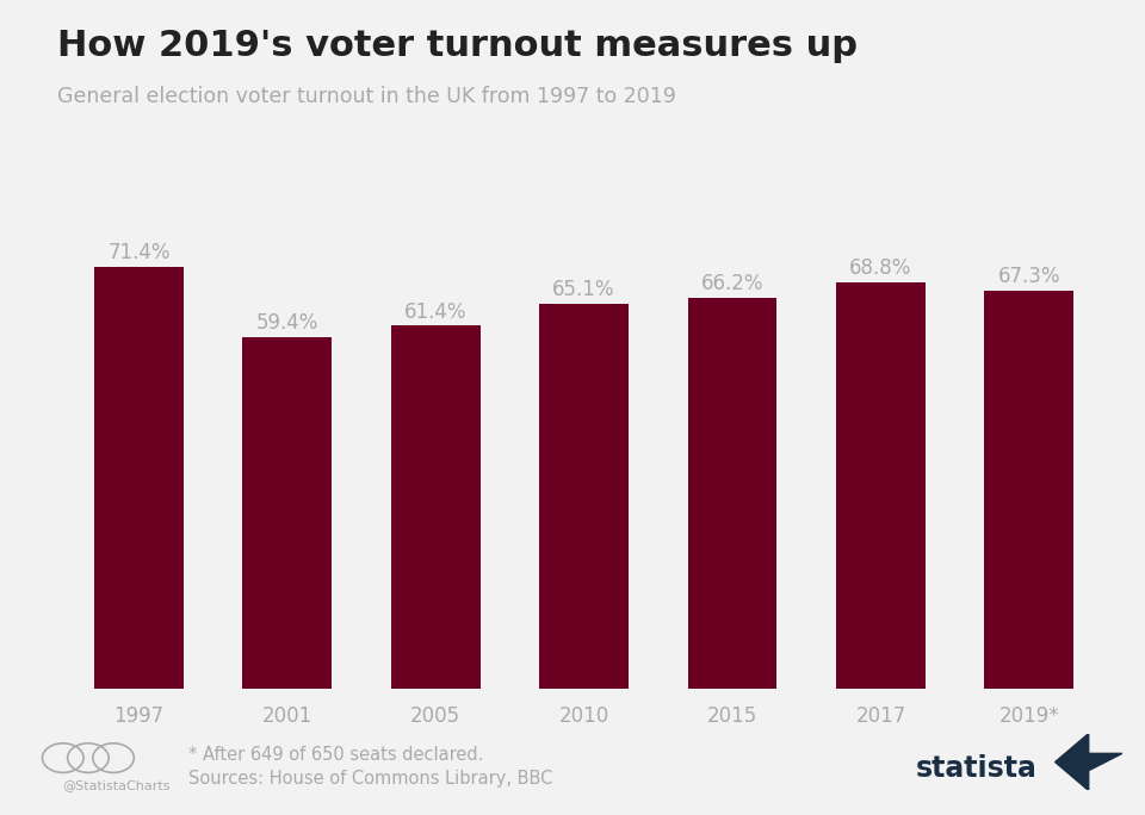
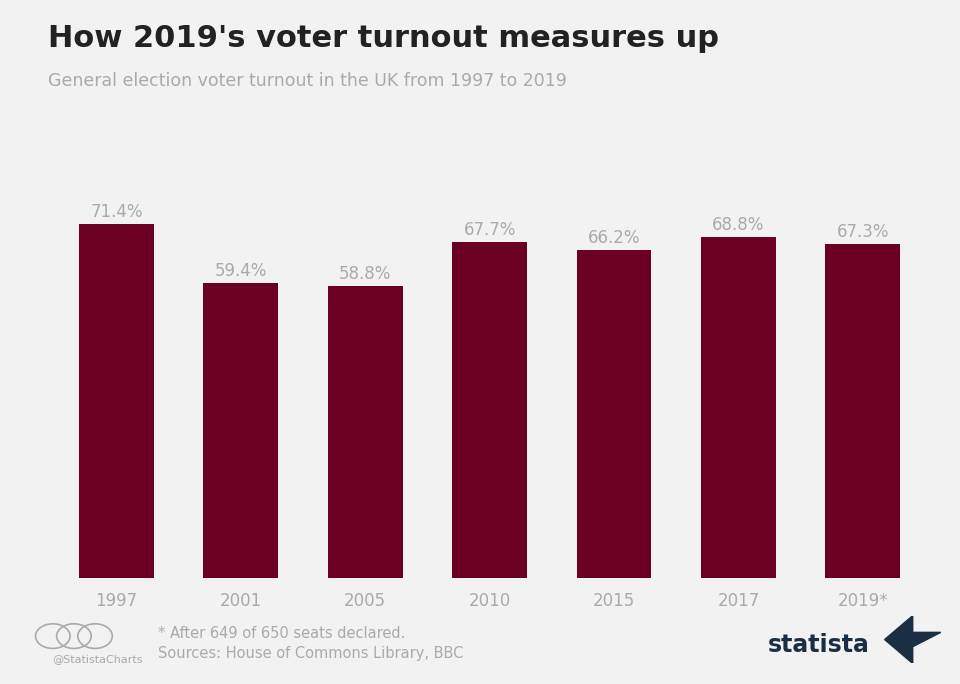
2005: 61.4% -> 58.8%
2010: 65.1% -> 67.7%
